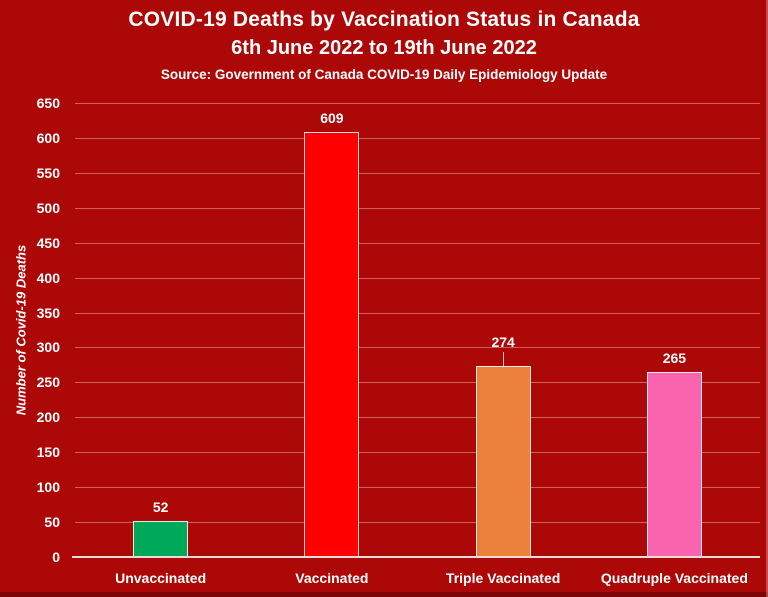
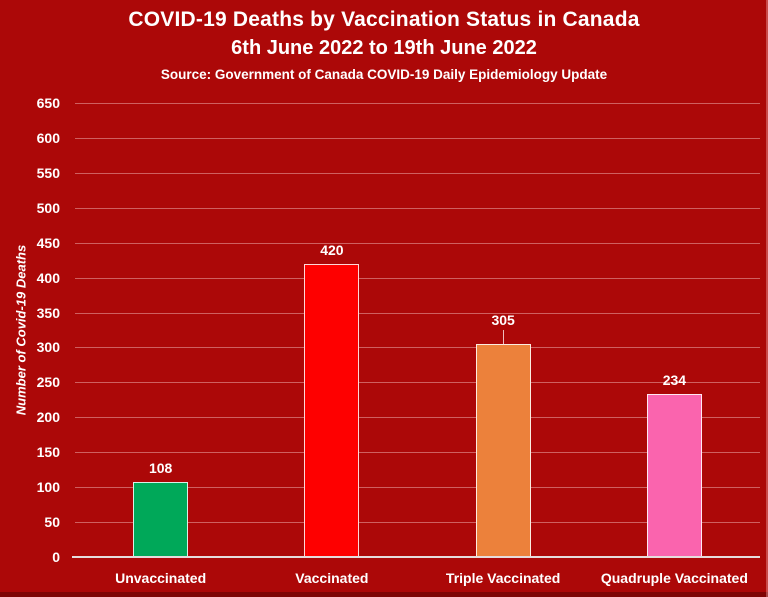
Unvaccinated: 52 -> 108
Vaccinated: 609 -> 420
Triple Vaccinated: 274 -> 305
Quadruple Vaccinated: 265 -> 234
